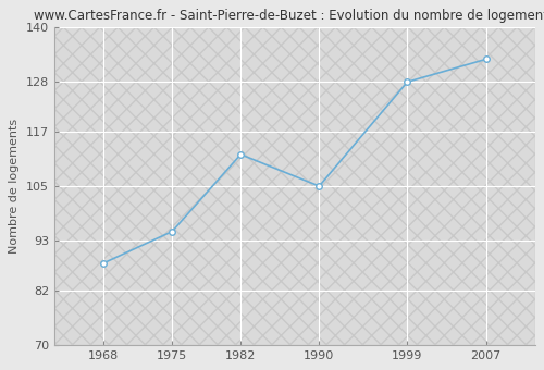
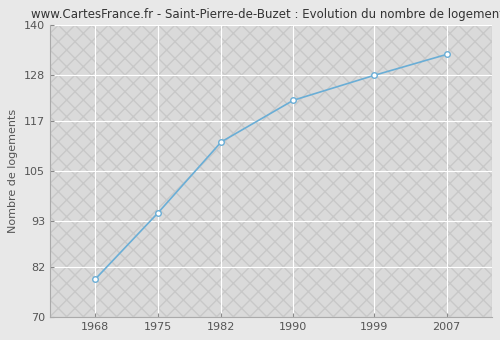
1968: 88 -> 79
1990: 105 -> 122
